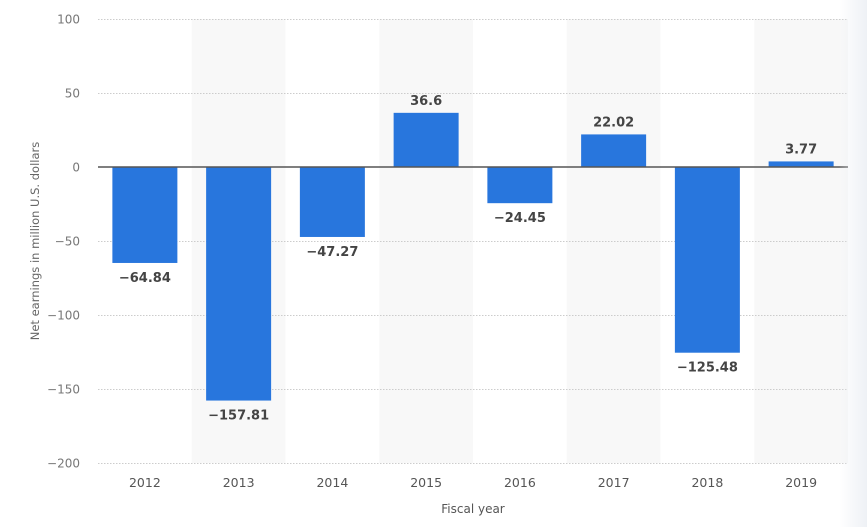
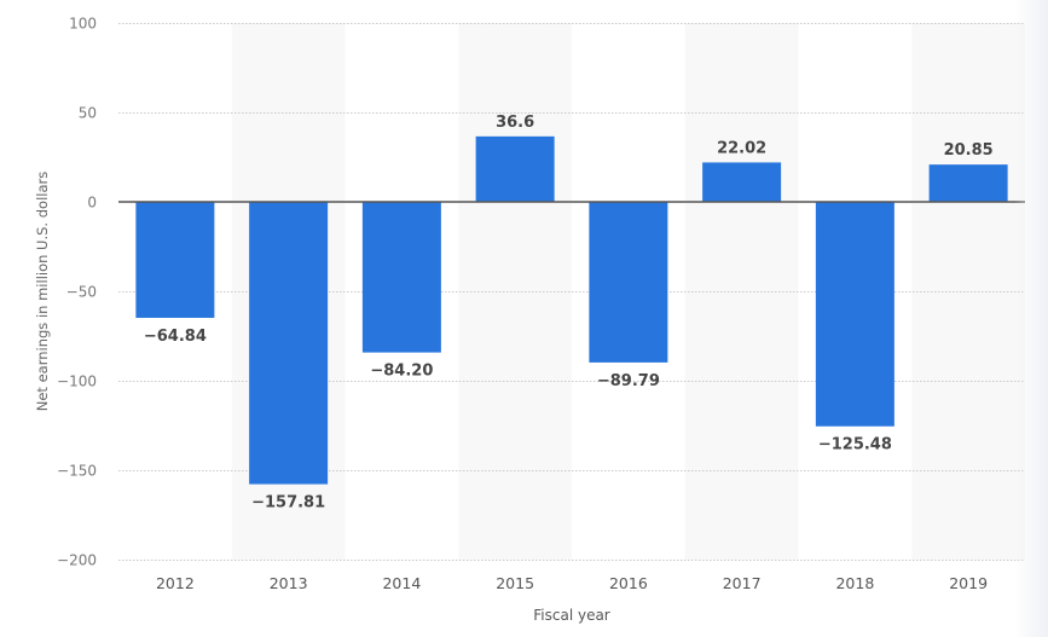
2014: −47.27 -> −84.20
2016: −24.45 -> −89.79
2019: 3.77 -> 20.85
